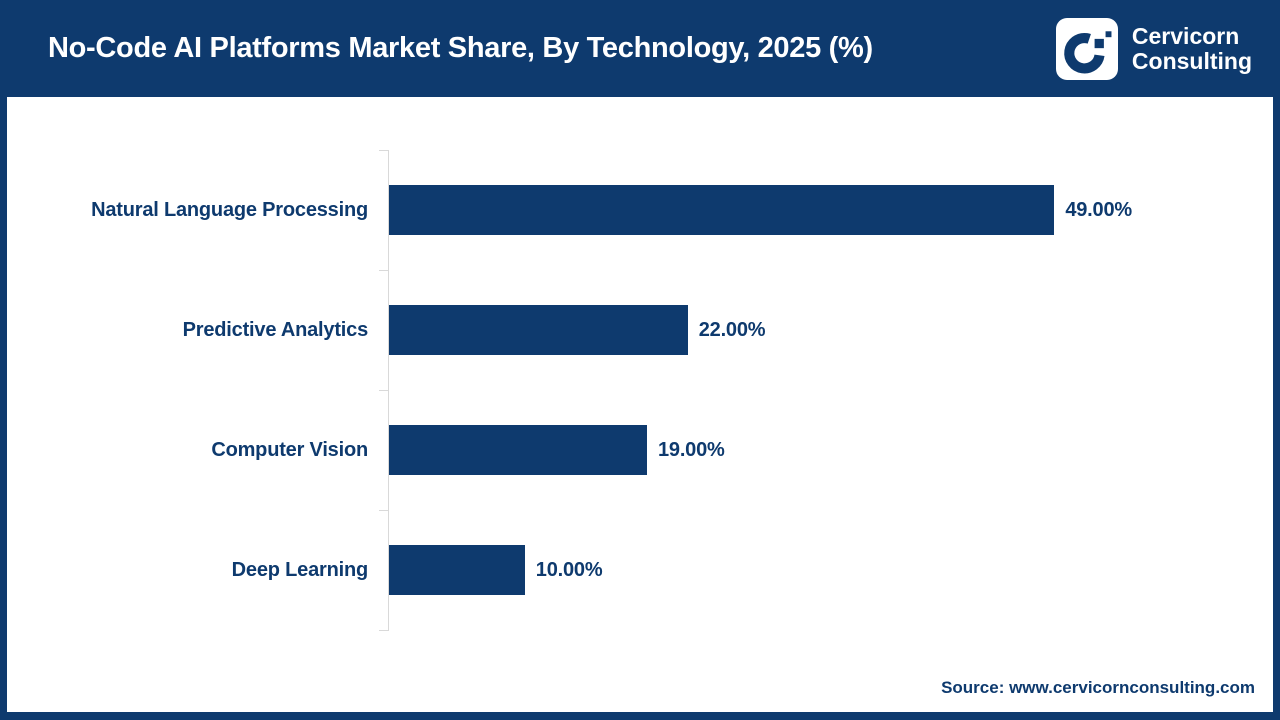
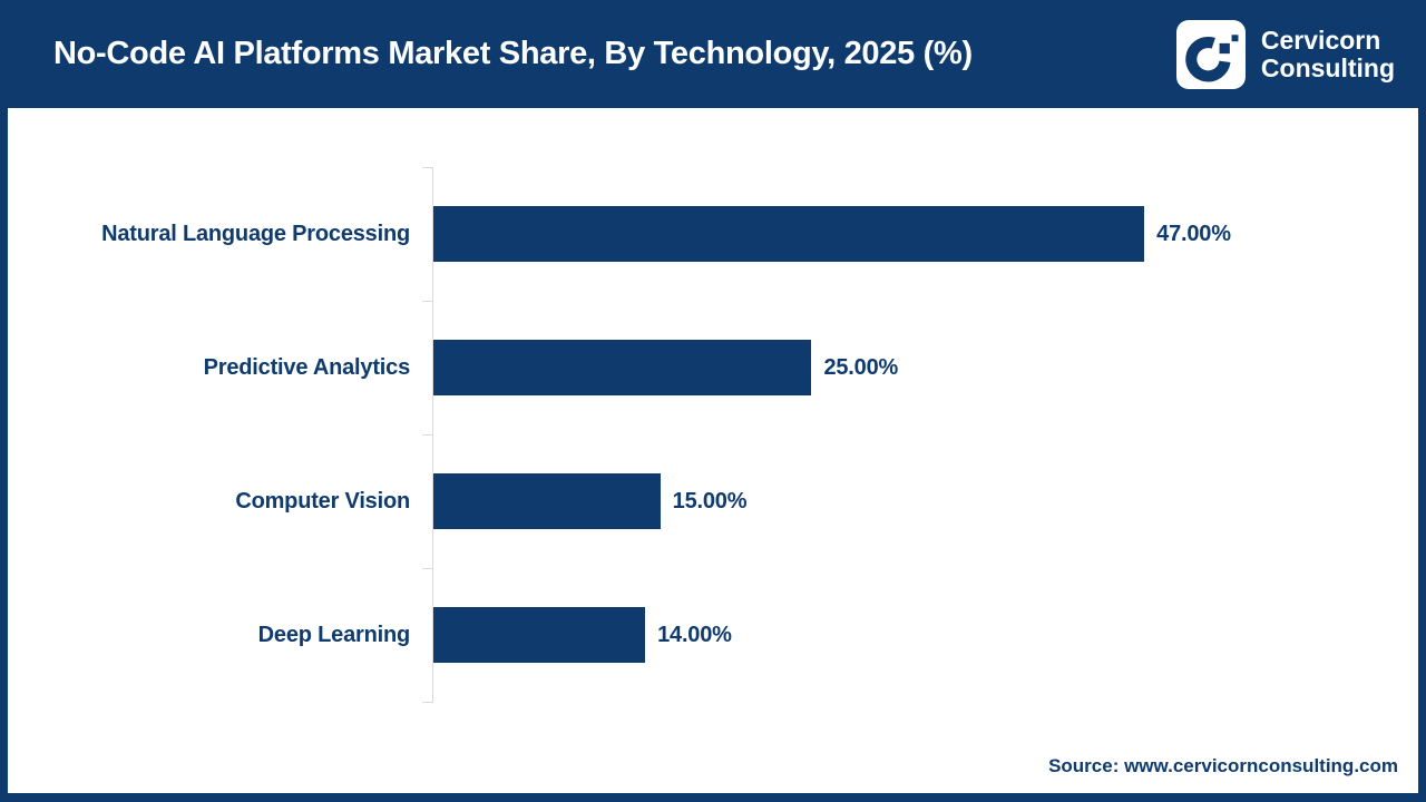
Natural Language Processing: 49.00% -> 47.00%
Predictive Analytics: 22.00% -> 25.00%
Computer Vision: 19.00% -> 15.00%
Deep Learning: 10.00% -> 14.00%
